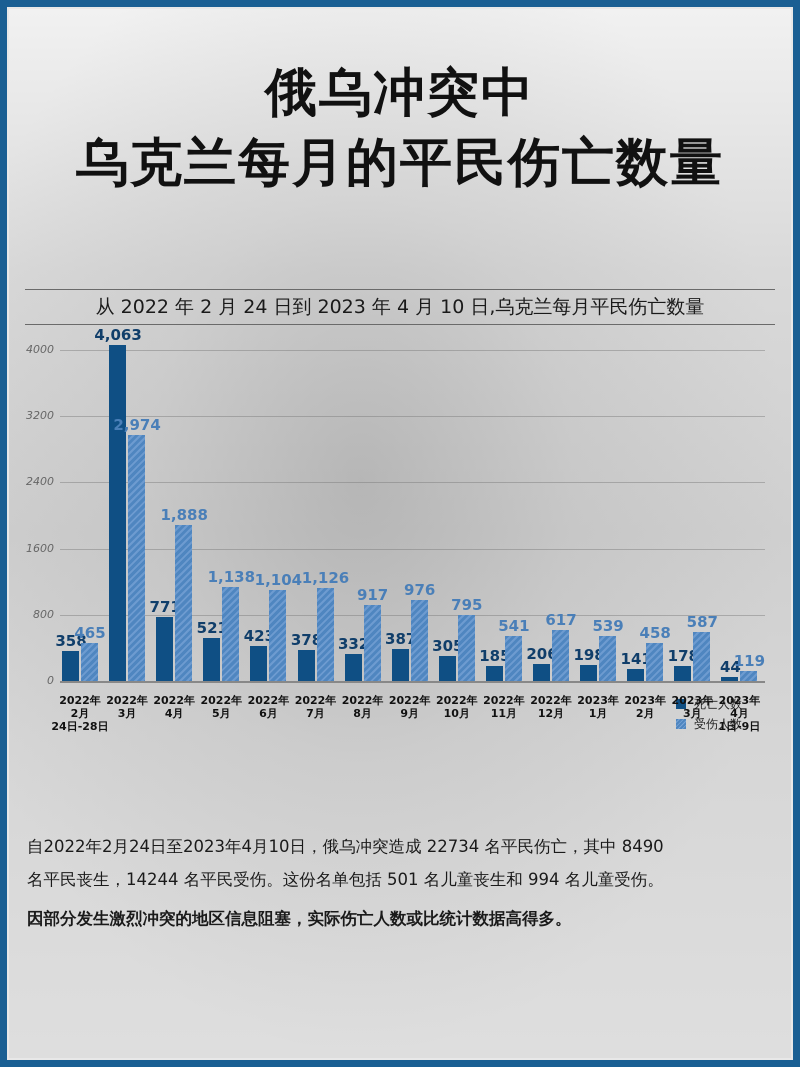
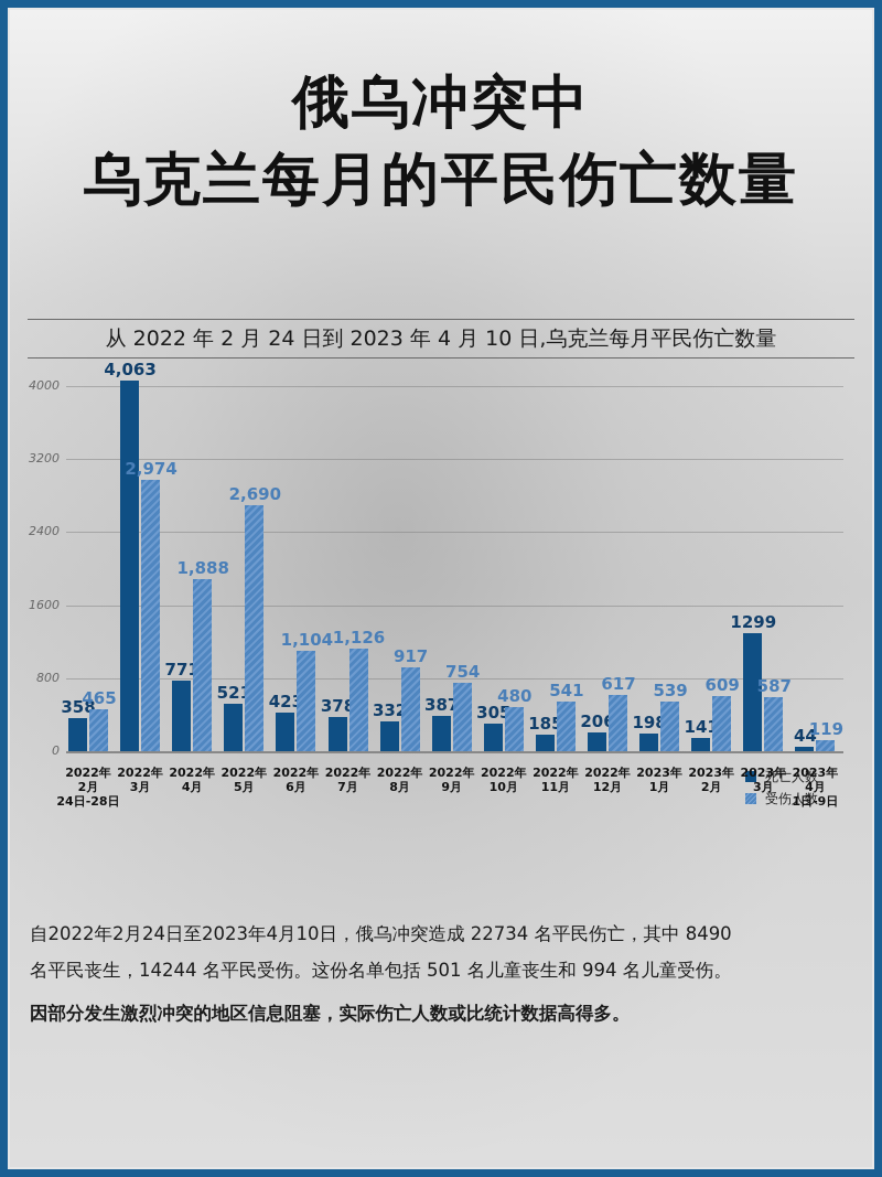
受伤人数/2022年 5月: 1,138 -> 2,690
受伤人数/2022年 9月: 976 -> 754
受伤人数/2022年 10月: 795 -> 480
受伤人数/2023年 2月: 458 -> 609
死亡人数/2023年 3月: 178 -> 1299
